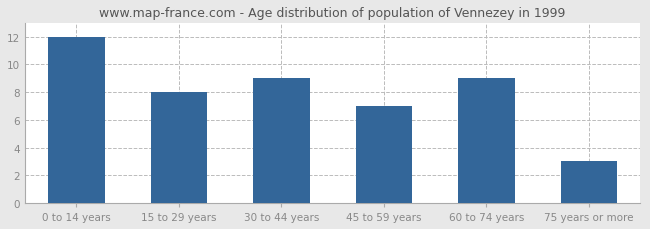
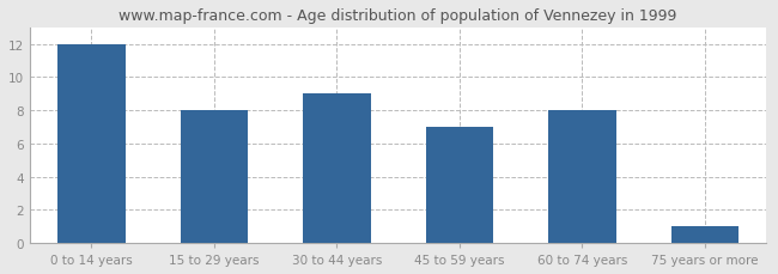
60 to 74 years: 9 -> 8
75 years or more: 3 -> 1
